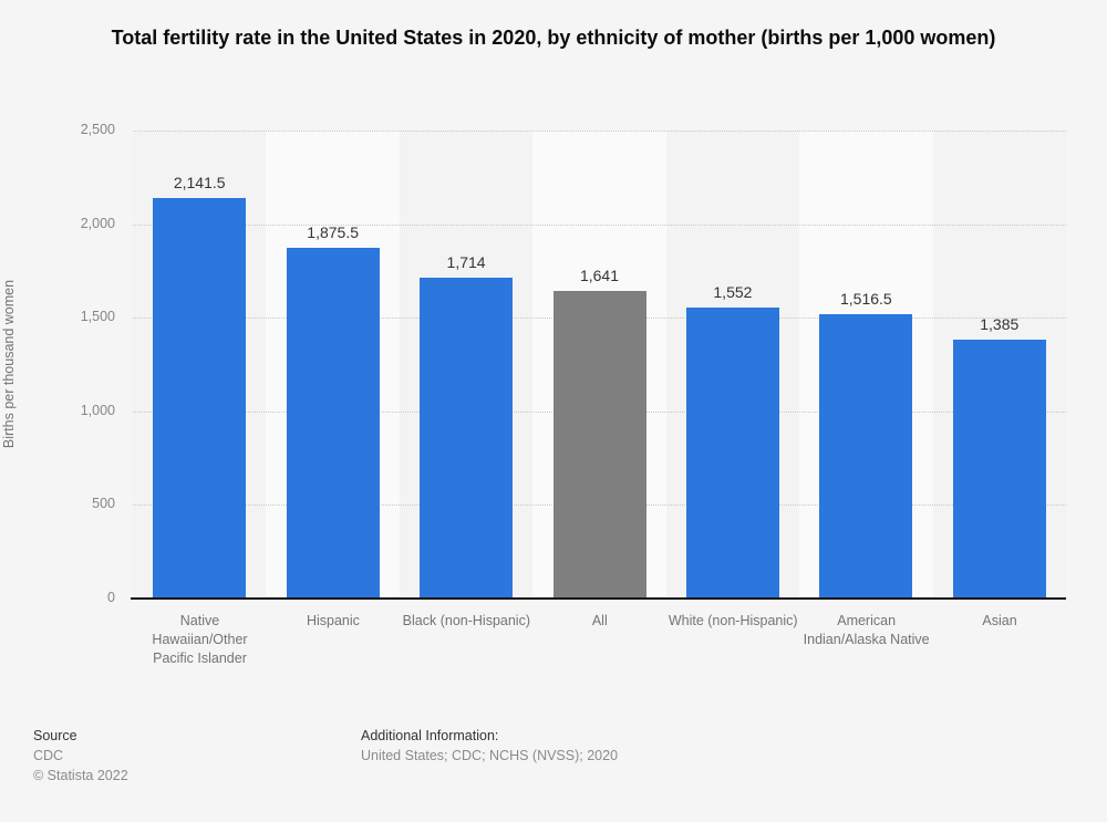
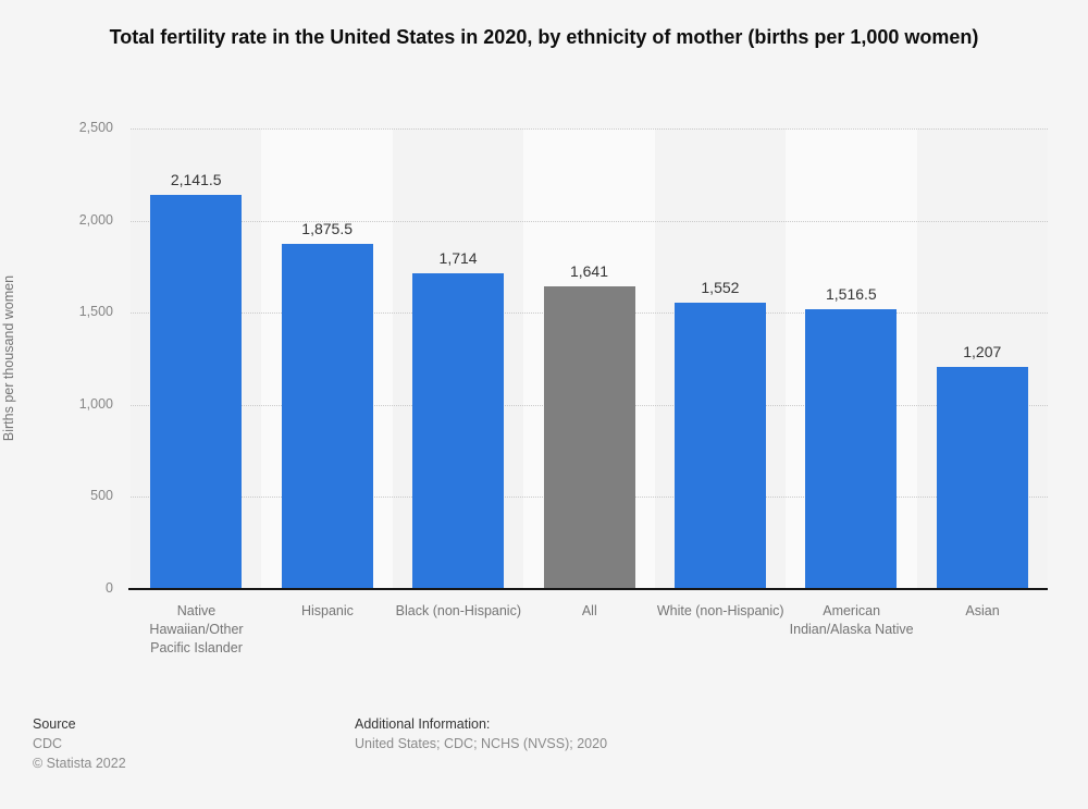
Asian: 1,385 -> 1,207
